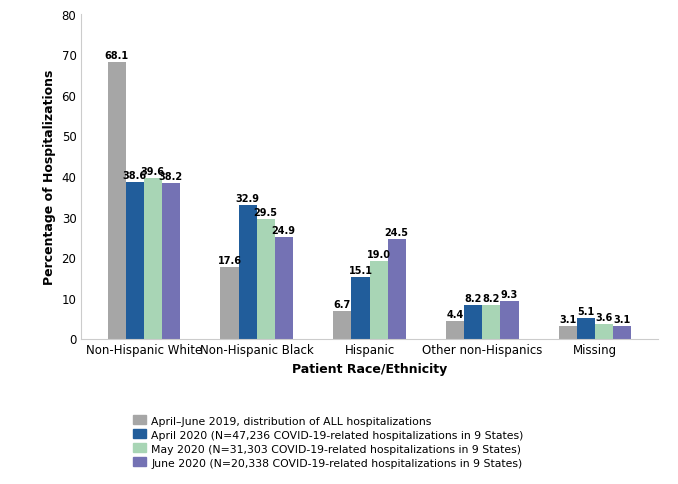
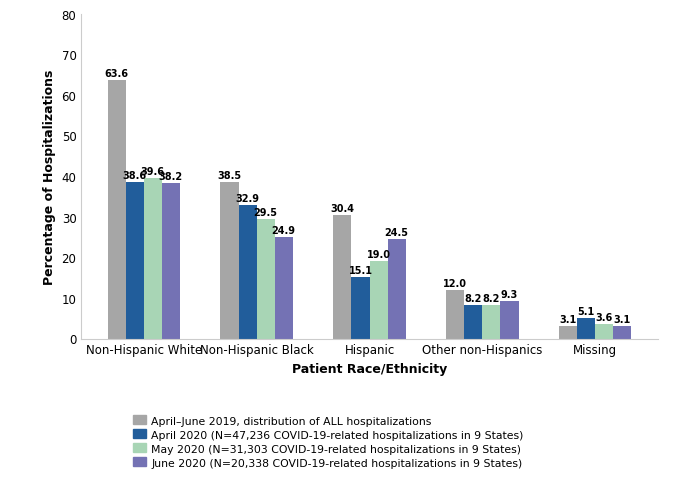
April–June 2019, distribution of ALL hospitalizations/Non-Hispanic White: 68.1 -> 63.6
April–June 2019, distribution of ALL hospitalizations/Non-Hispanic Black: 17.6 -> 38.5
April–June 2019, distribution of ALL hospitalizations/Hispanic: 6.7 -> 30.4
April–June 2019, distribution of ALL hospitalizations/Other non-Hispanics: 4.4 -> 12.0
